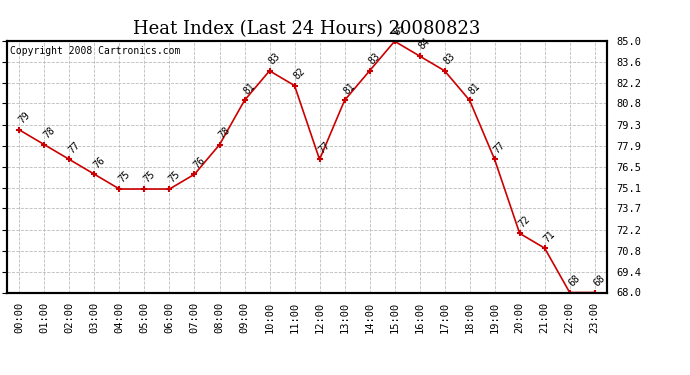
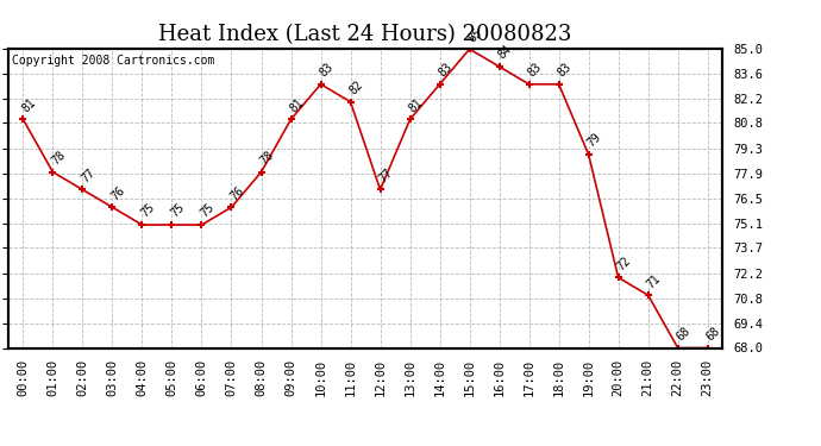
00:00: 79 -> 81
18:00: 81 -> 83
19:00: 77 -> 79
